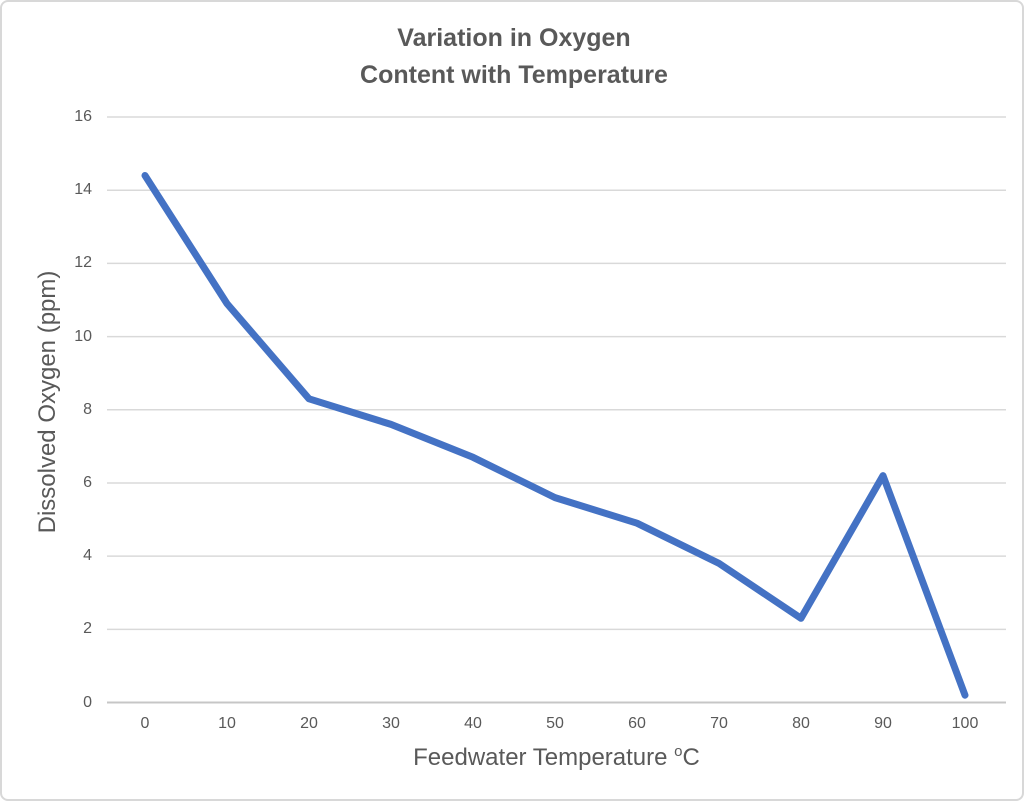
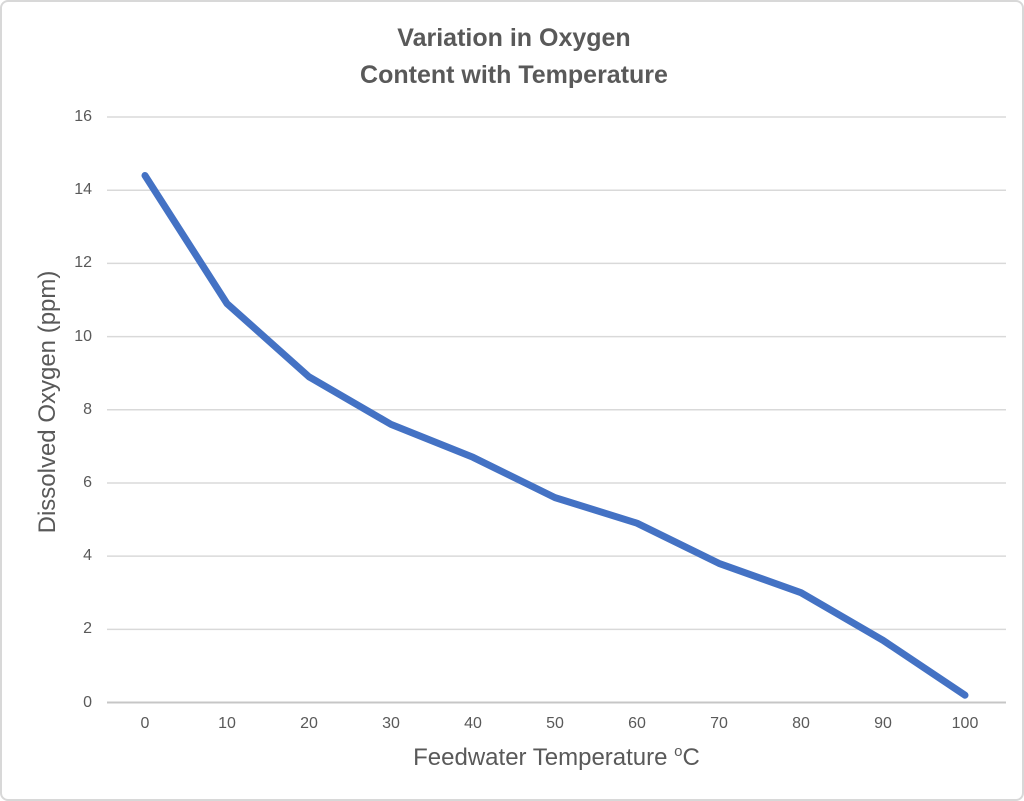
20: 8.3 -> 8.9
80: 2.3 -> 3.0
90: 6.2 -> 1.7
